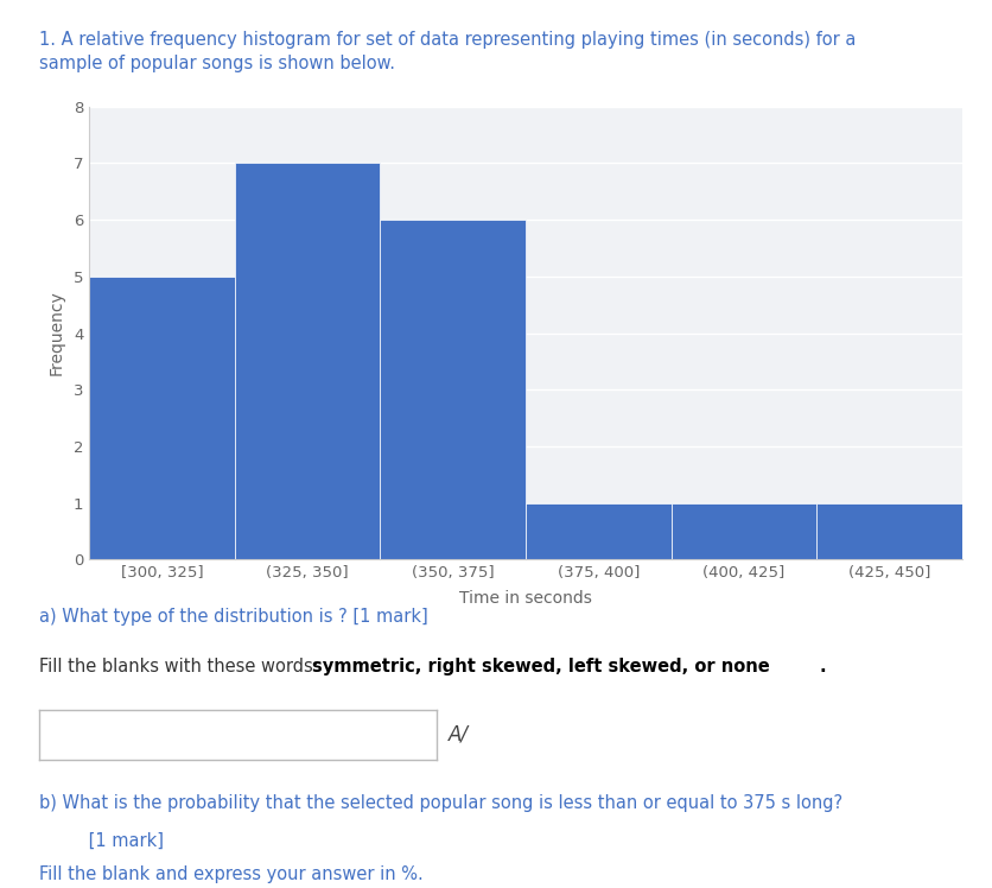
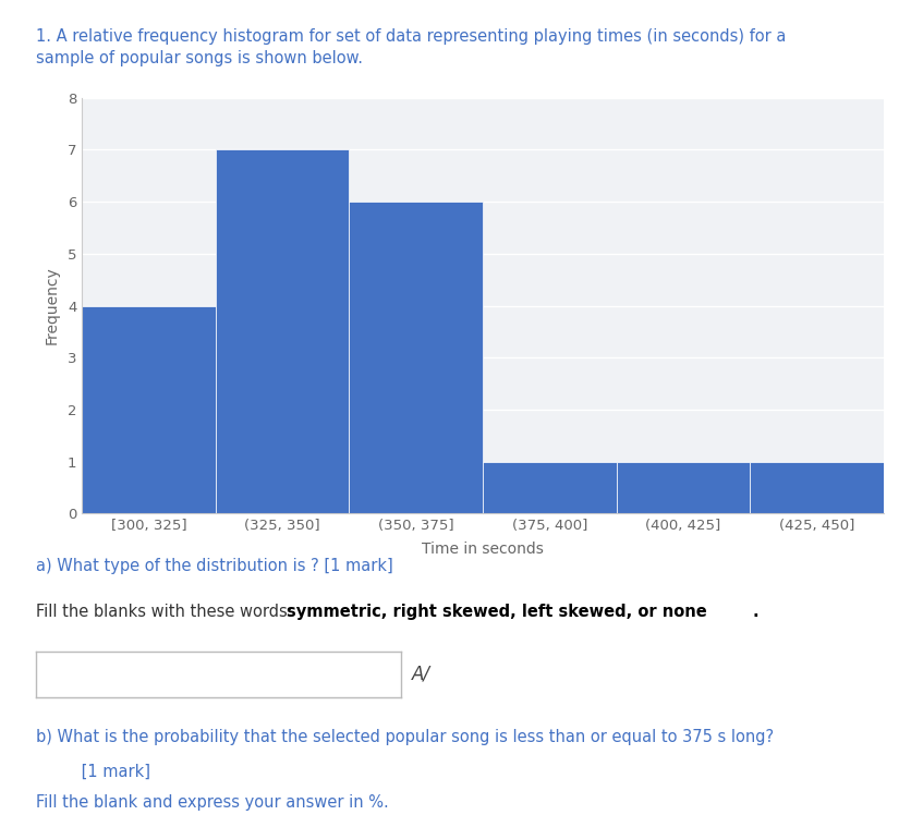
[300, 325]: 5 -> 4
